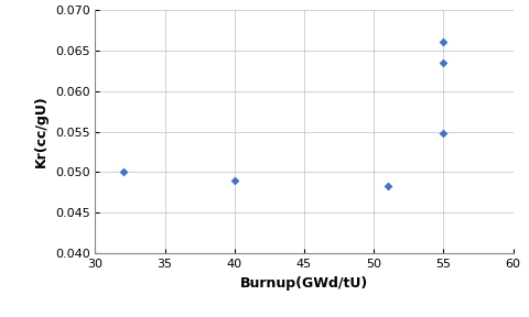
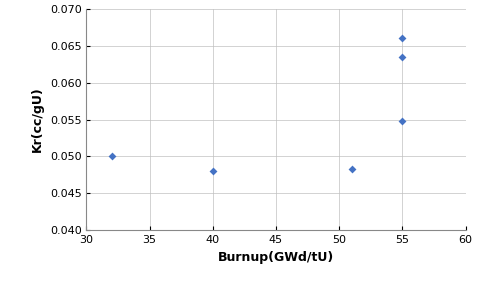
40: 0.0490 -> 0.0480
